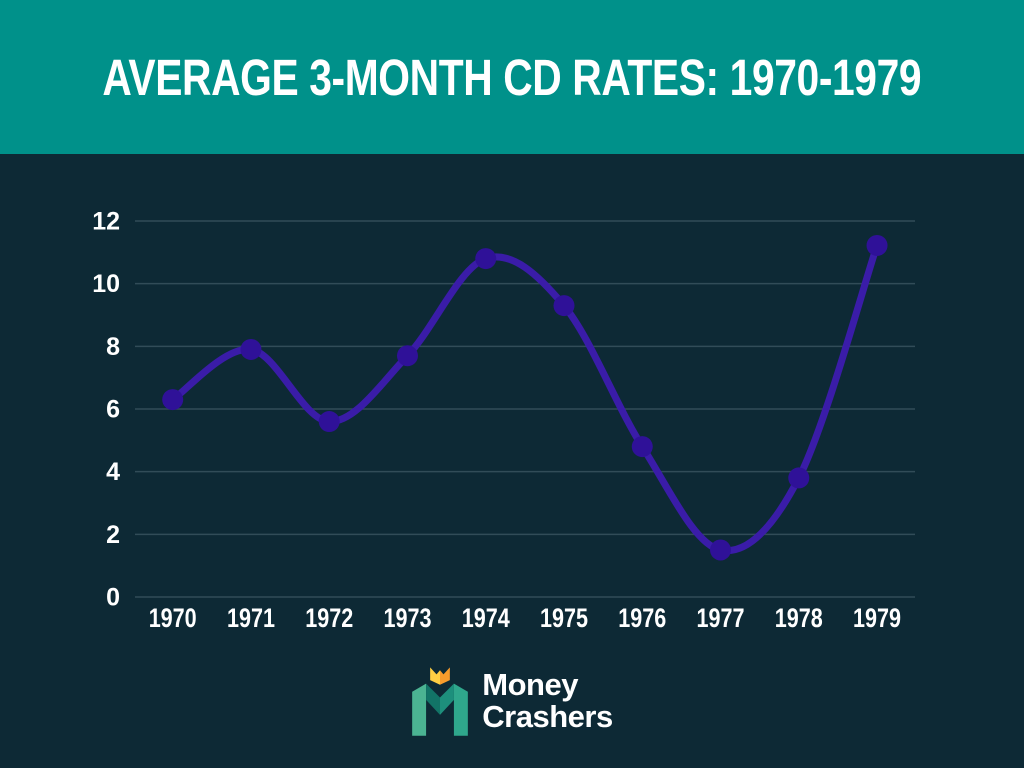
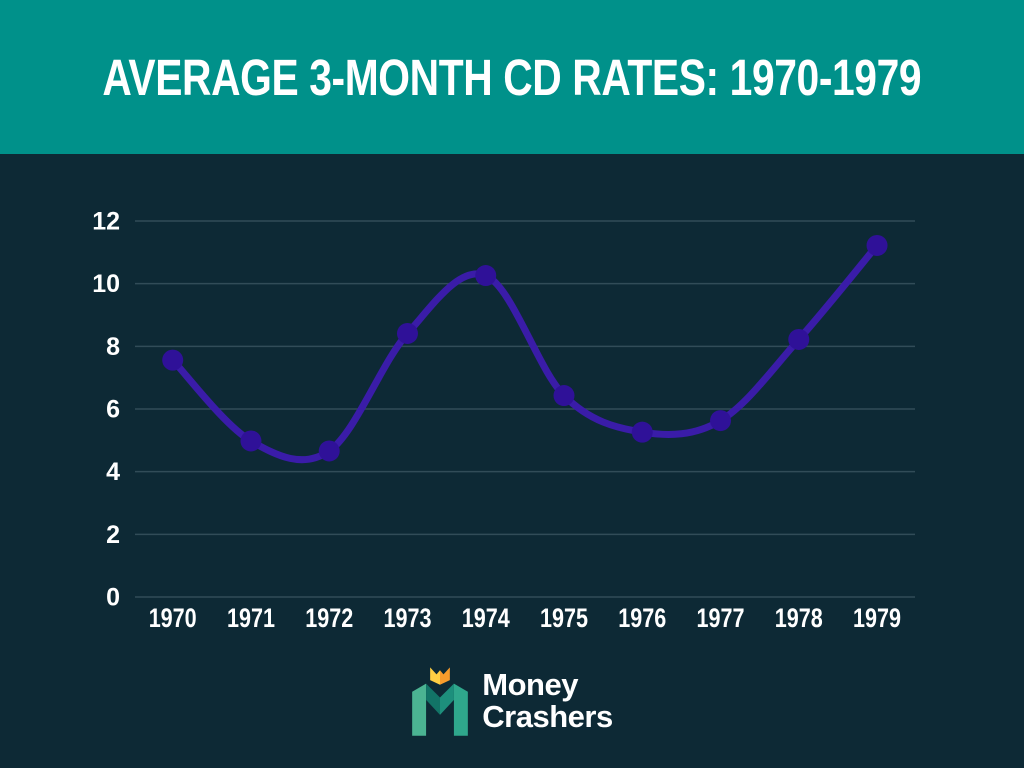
1970: 6.3 -> 7.6
1971: 7.9 -> 5.0
1972: 5.6 -> 4.7
1973: 7.7 -> 8.4
1974: 10.8 -> 10.3
1975: 9.3 -> 6.4
1976: 4.8 -> 5.3
1977: 1.5 -> 5.6
1978: 3.8 -> 8.2
